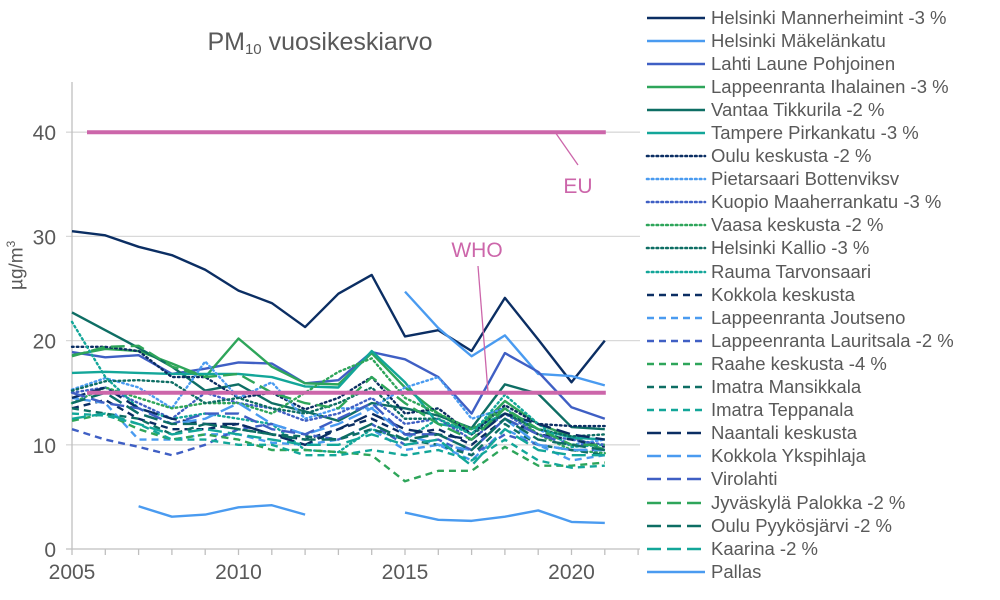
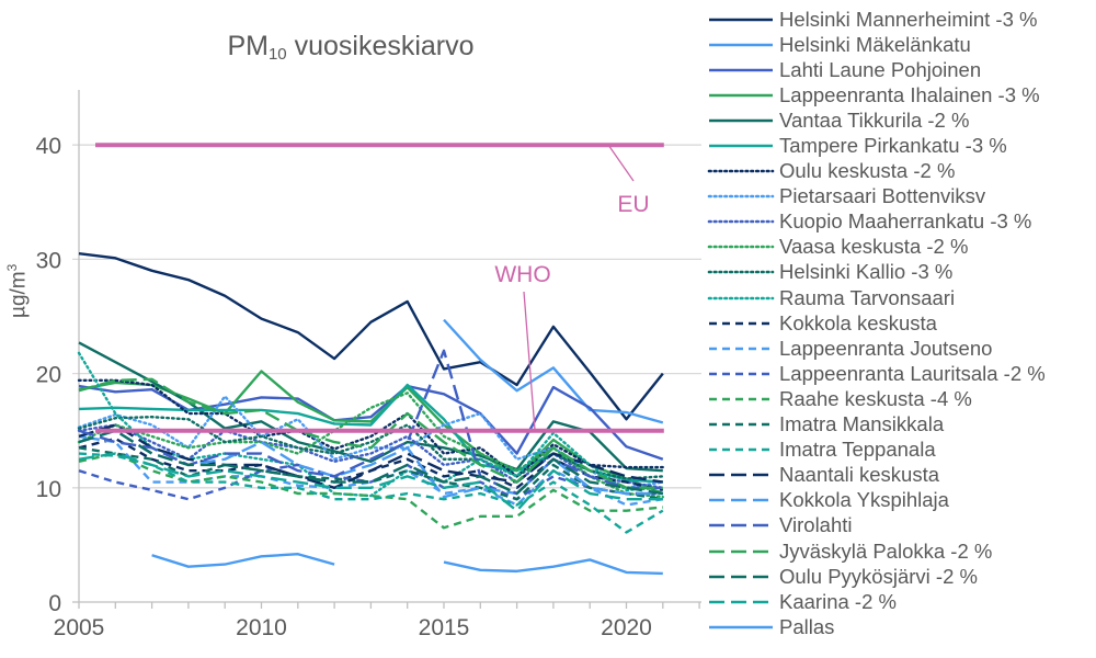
Kokkola Ykspihlaja/2015: 11.0 -> 9.2
Virolahti/2015: 11.0 -> 22.0
Imatra Teppanala/2020: 7.8 -> 6.1
